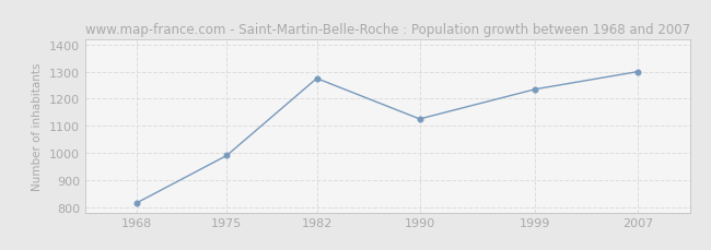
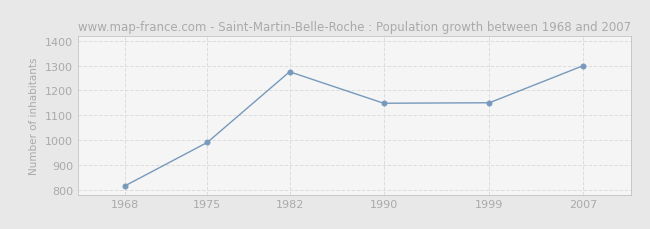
1990: 1125 -> 1148
1999: 1235 -> 1150
